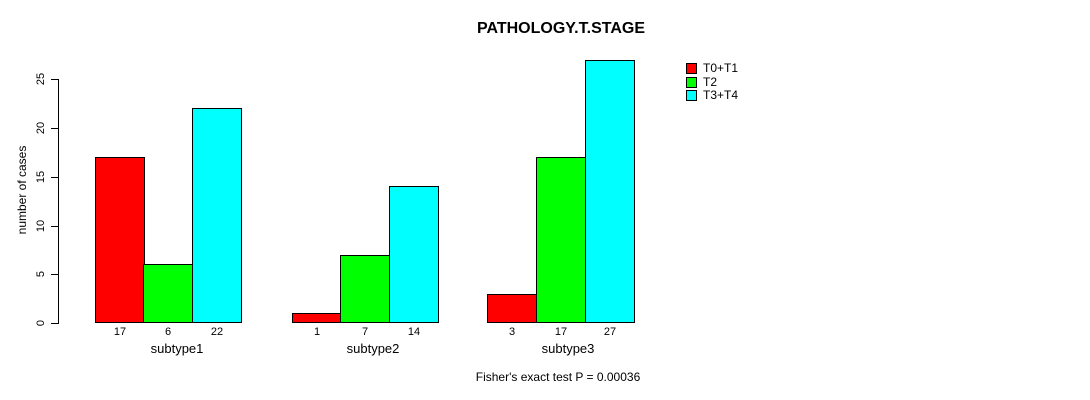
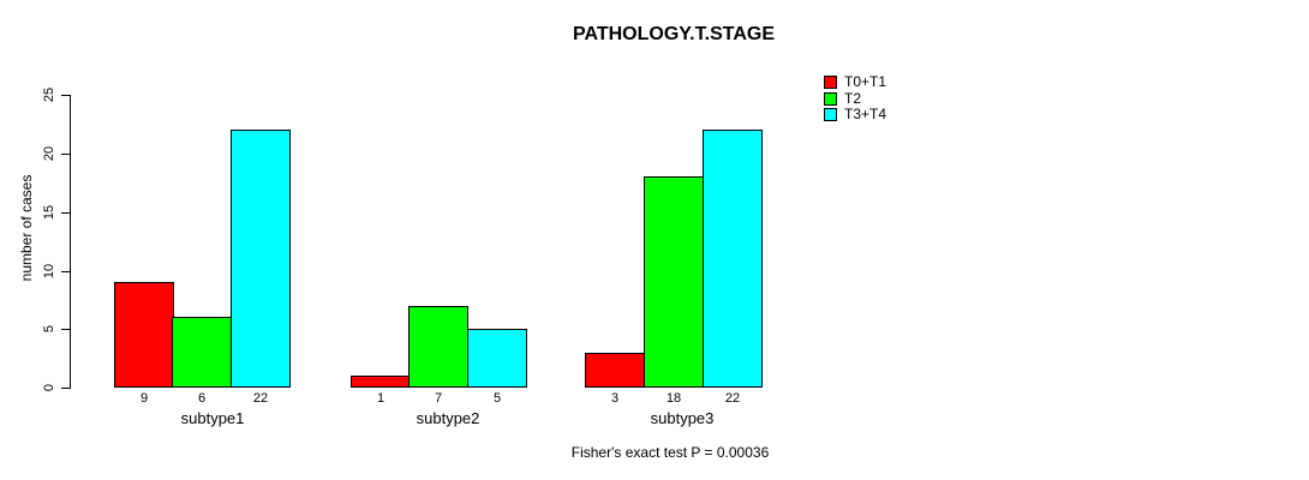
T0+T1/subtype1: 17 -> 9
T3+T4/subtype2: 14 -> 5
T2/subtype3: 17 -> 18
T3+T4/subtype3: 27 -> 22
